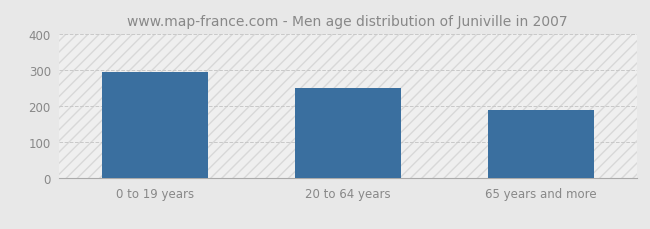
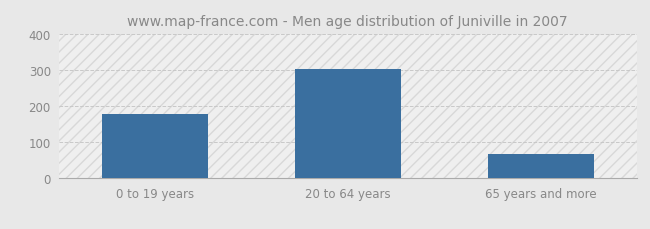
0 to 19 years: 295 -> 178
20 to 64 years: 250 -> 303
65 years and more: 190 -> 68
